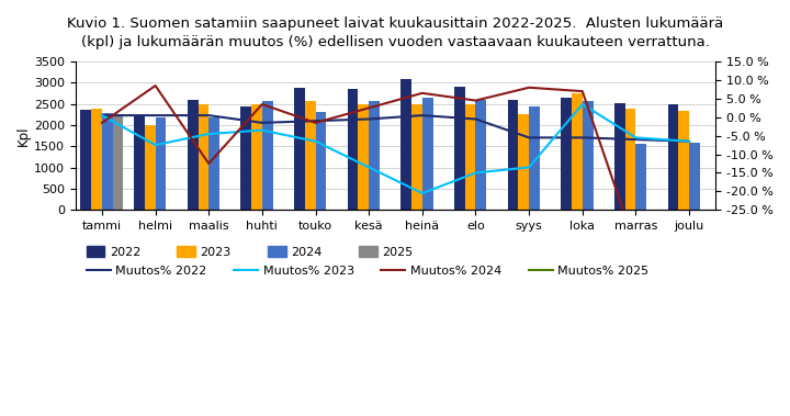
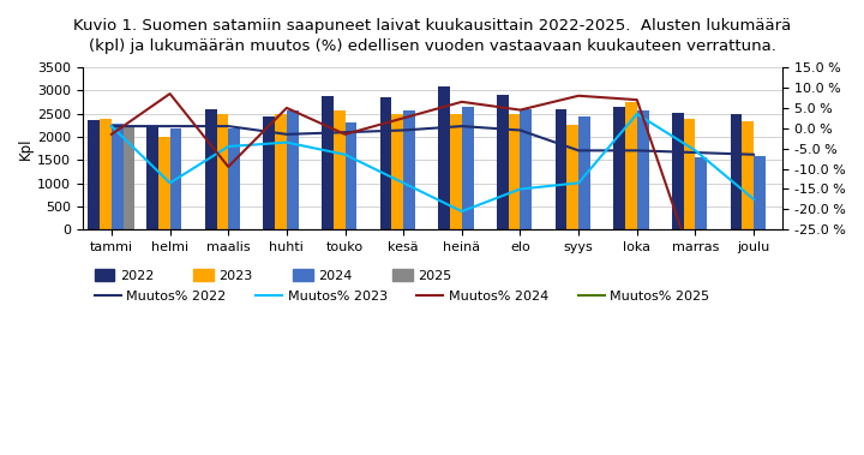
Muutos% 2023/helmi: -7.5 % -> -13.5 %
Muutos% 2024/maalis: -12.5 % -> -9.5 %
Muutos% 2024/huhti: 3.5 % -> 5.0 %
Muutos% 2023/joulu: -6.5 % -> -17.5 %
